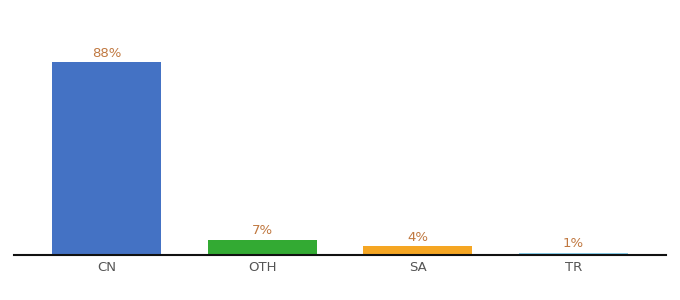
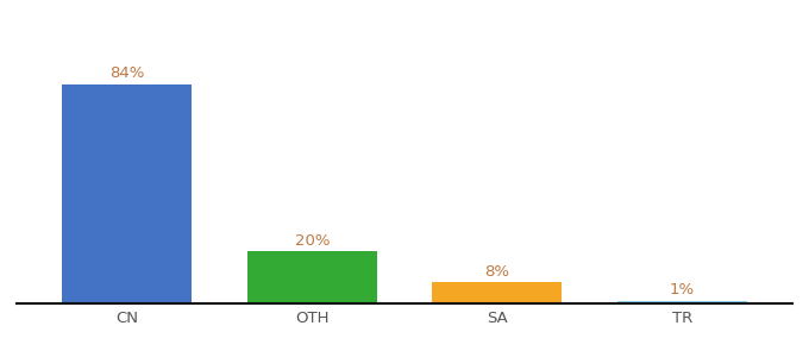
CN: 88% -> 84%
OTH: 7% -> 20%
SA: 4% -> 8%
